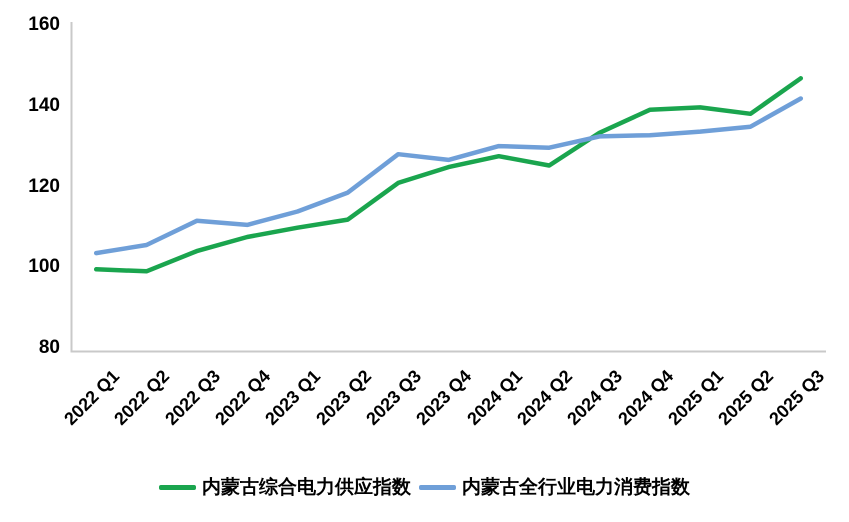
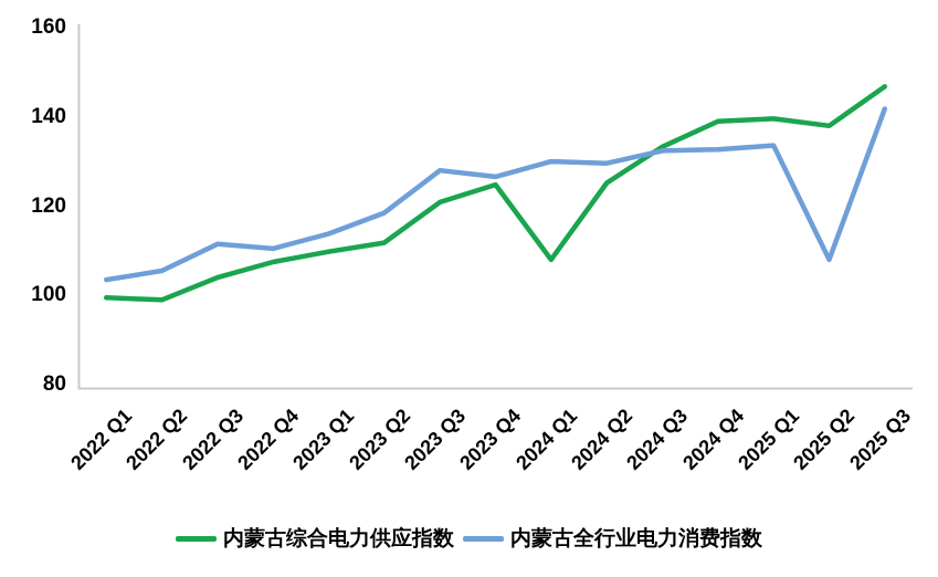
内蒙古综合电力供应指数/2024 Q1: 128 -> 108
内蒙古全行业电力消费指数/2025 Q2: 135 -> 108
